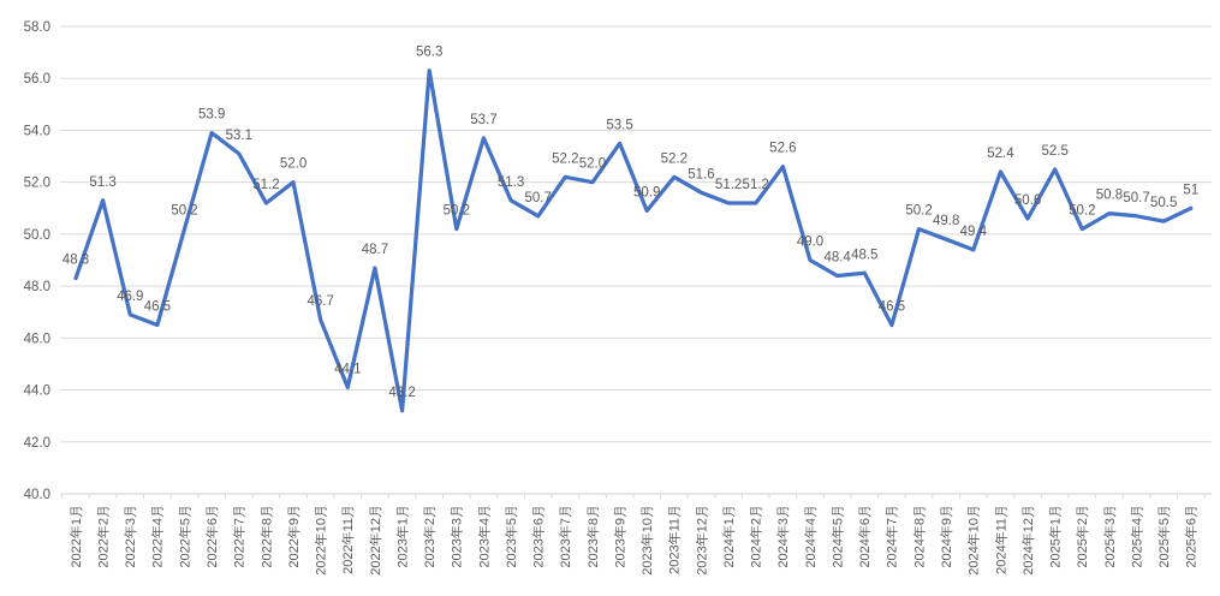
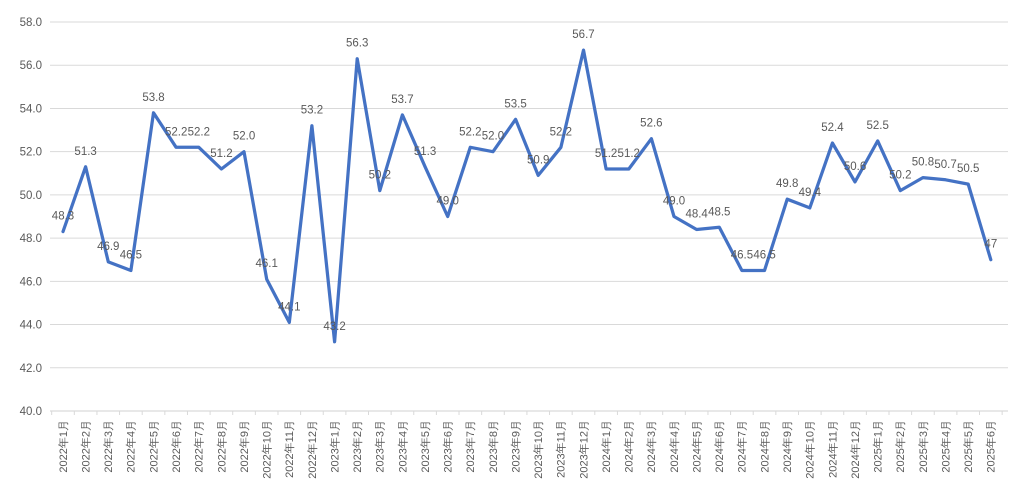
2022年5月: 50.2 -> 53.8
2022年6月: 53.9 -> 52.2
2022年7月: 53.1 -> 52.2
2022年10月: 46.7 -> 46.1
2022年12月: 48.7 -> 53.2
2023年6月: 50.7 -> 49.0
2023年12月: 51.6 -> 56.7
2024年8月: 50.2 -> 46.5
2025年6月: 51 -> 47
